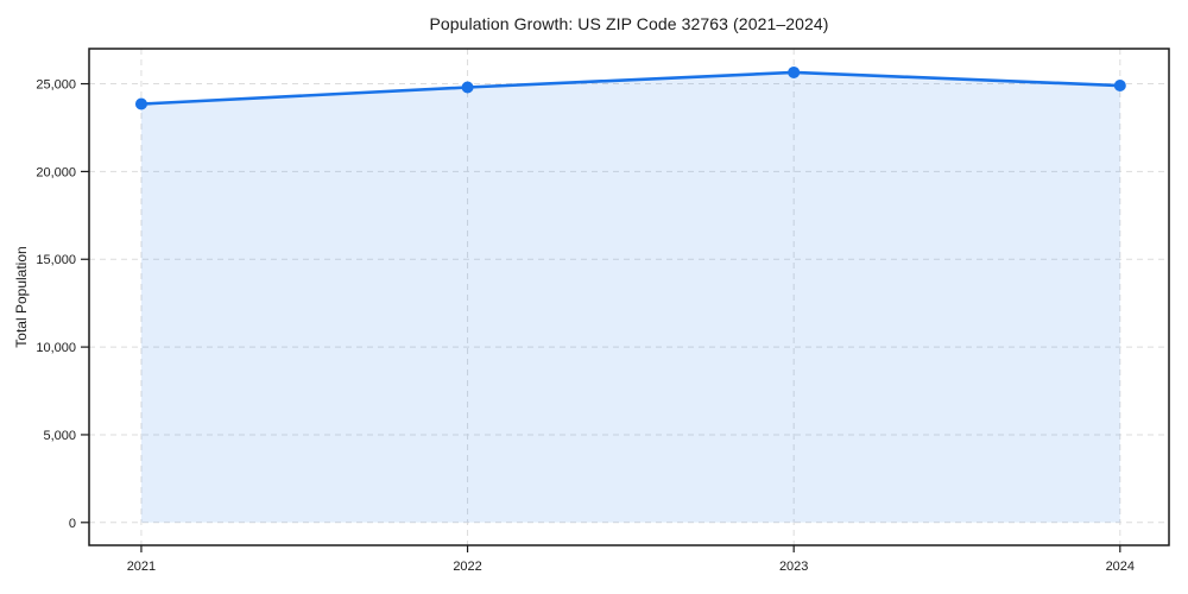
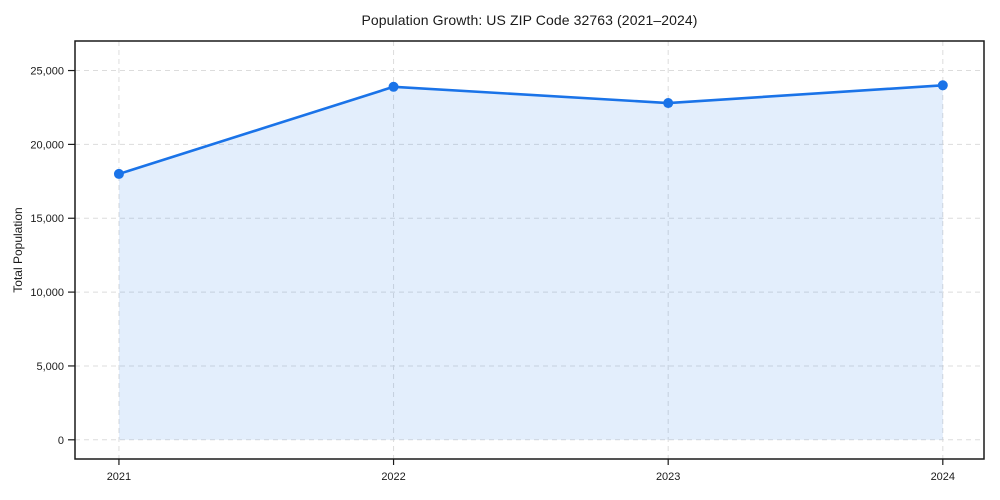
2021: 23800 -> 18000
2022: 24800 -> 23900
2023: 25600 -> 22800
2024: 24900 -> 24000
